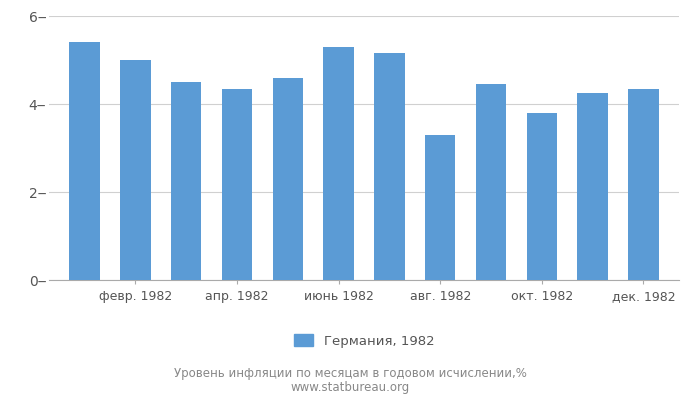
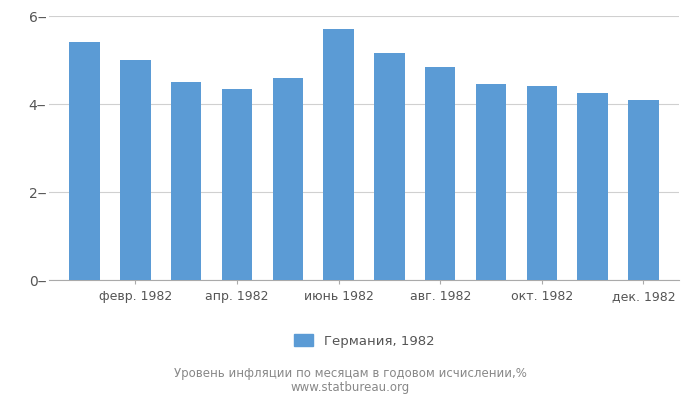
июнь 1982: 5.30‒ -> 5.70‒
авг. 1982: 3.30‒ -> 4.85‒
окт. 1982: 3.80‒ -> 4.40‒
дек. 1982: 4.35‒ -> 4.10‒
